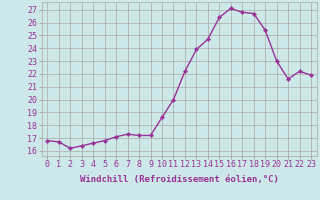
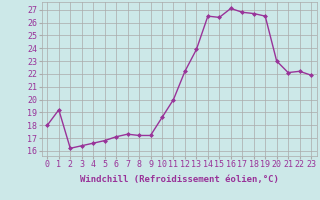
0: 16.8 -> 18.0
1: 16.7 -> 19.2
14: 24.7 -> 26.5
19: 25.4 -> 26.5
21: 21.6 -> 22.1
